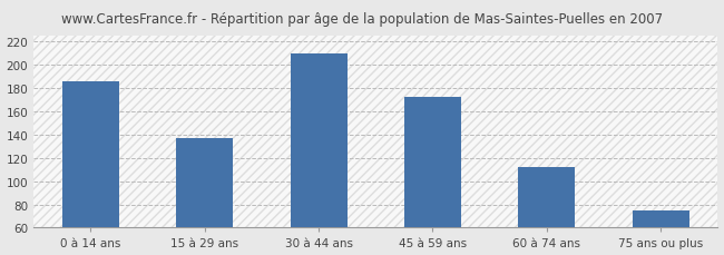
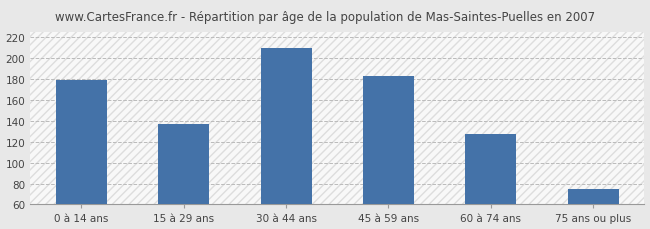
0 à 14 ans: 186 -> 179
45 à 59 ans: 172 -> 183
60 à 74 ans: 112 -> 127
